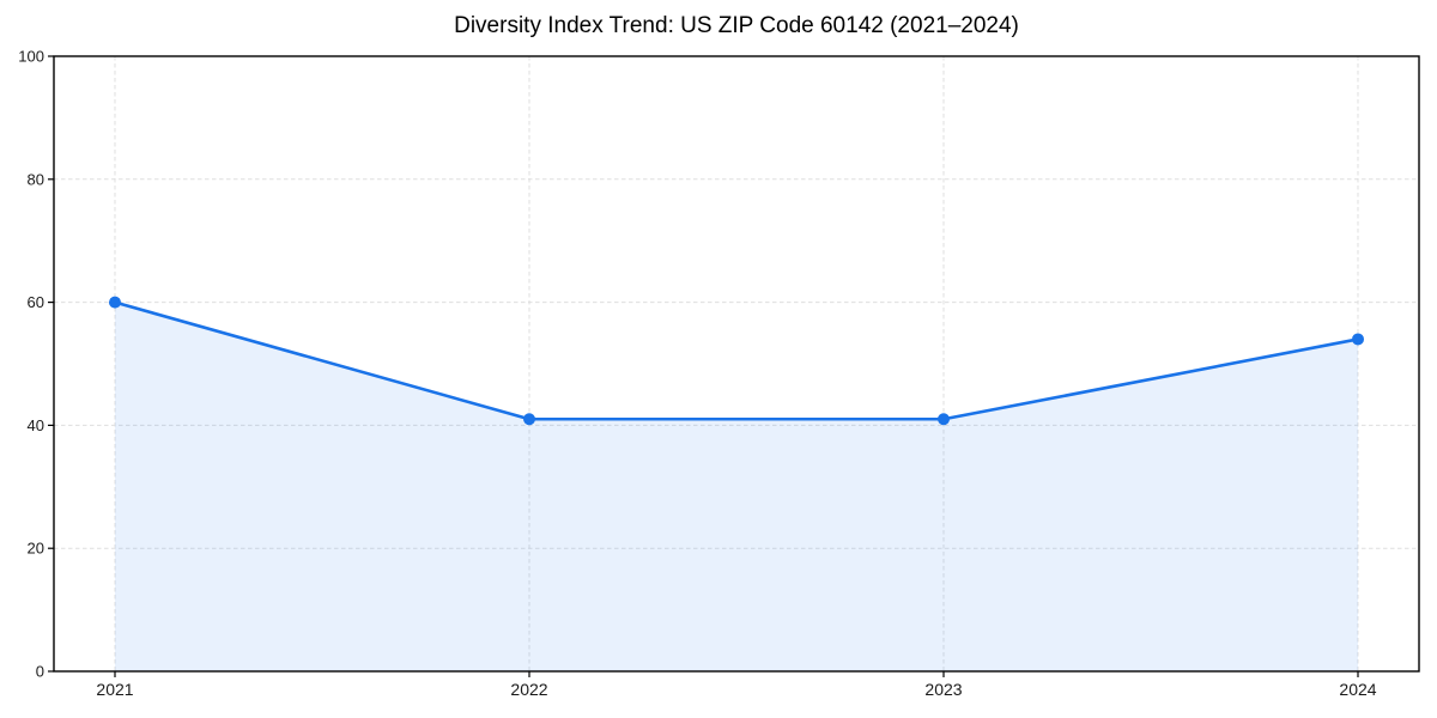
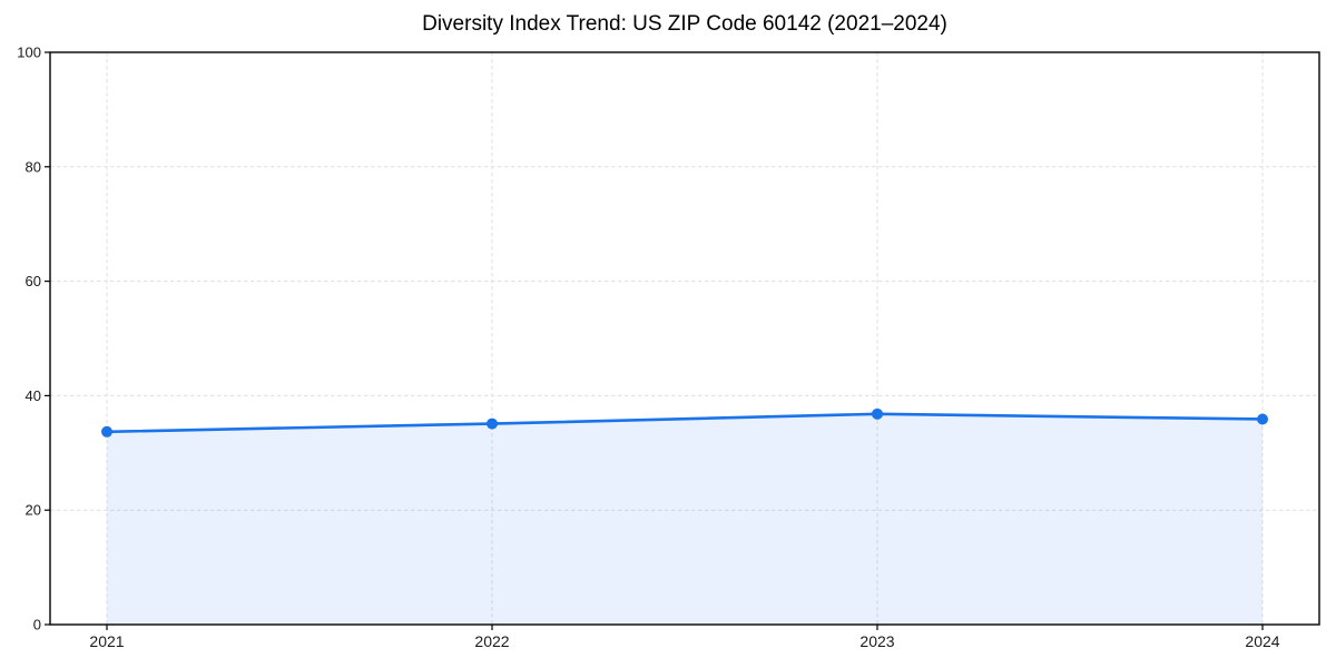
2021: 60 -> 34
2022: 41 -> 35
2023: 41 -> 37
2024: 54 -> 36
